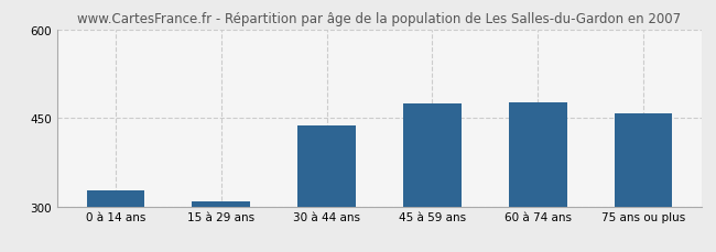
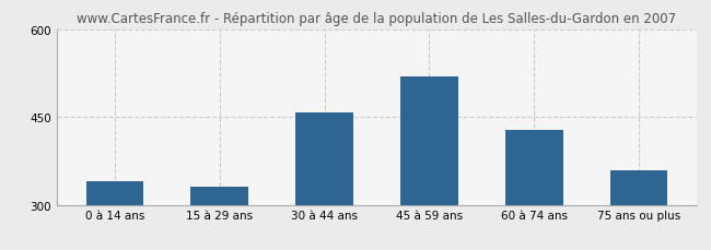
0 à 14 ans: 327 -> 340
15 à 29 ans: 309 -> 330
30 à 44 ans: 438 -> 458
45 à 59 ans: 474 -> 520
60 à 74 ans: 476 -> 428
75 ans ou plus: 458 -> 358
